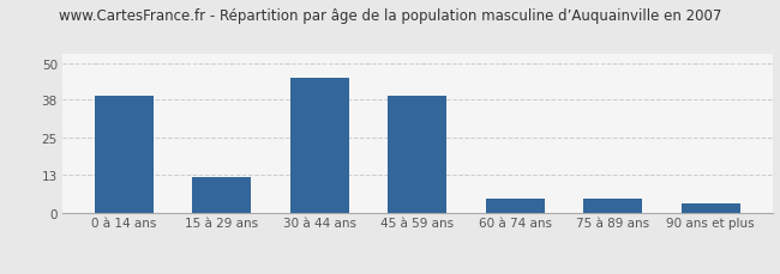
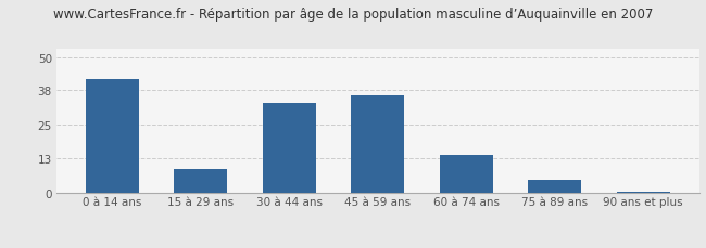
0 à 14 ans: 39.0 -> 42.0
15 à 29 ans: 12.0 -> 9.0
30 à 44 ans: 45.0 -> 33.0
45 à 59 ans: 39.0 -> 36.0
60 à 74 ans: 5.0 -> 14.0
90 ans et plus: 3.5 -> 0.5
